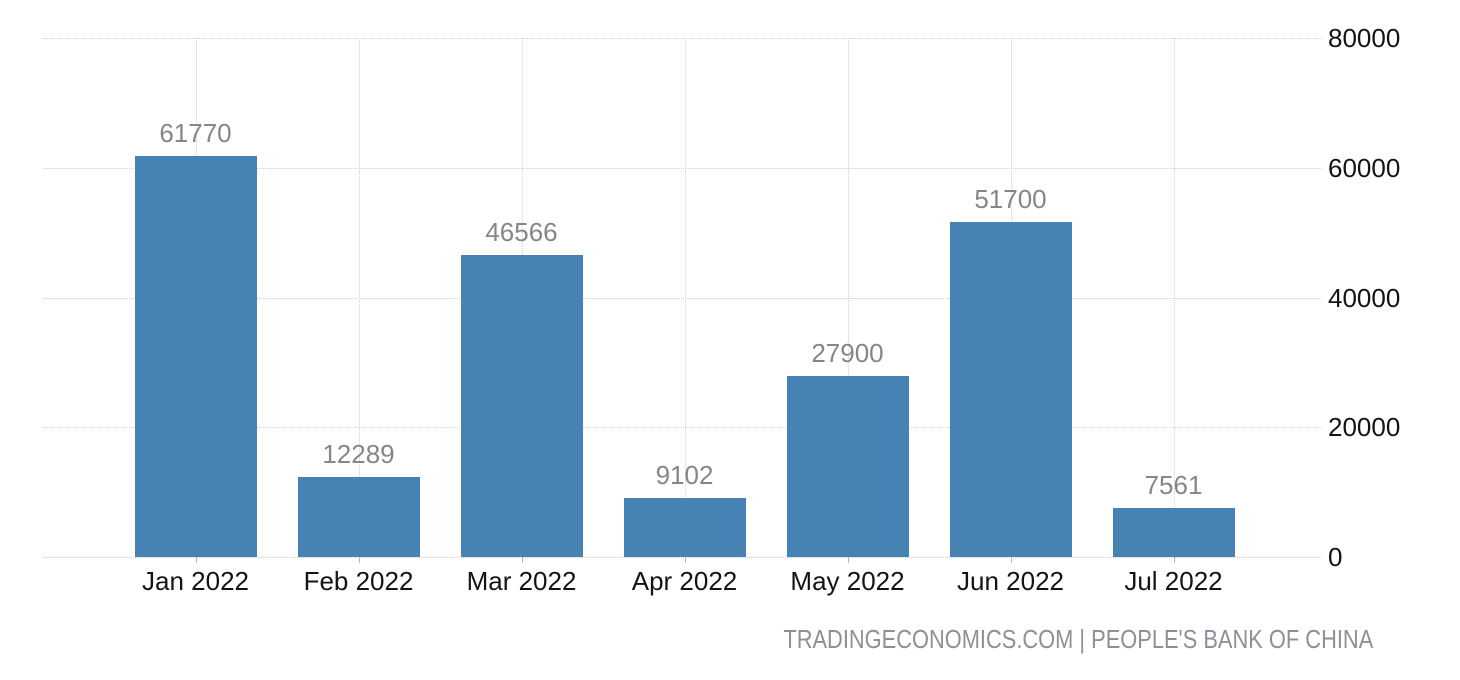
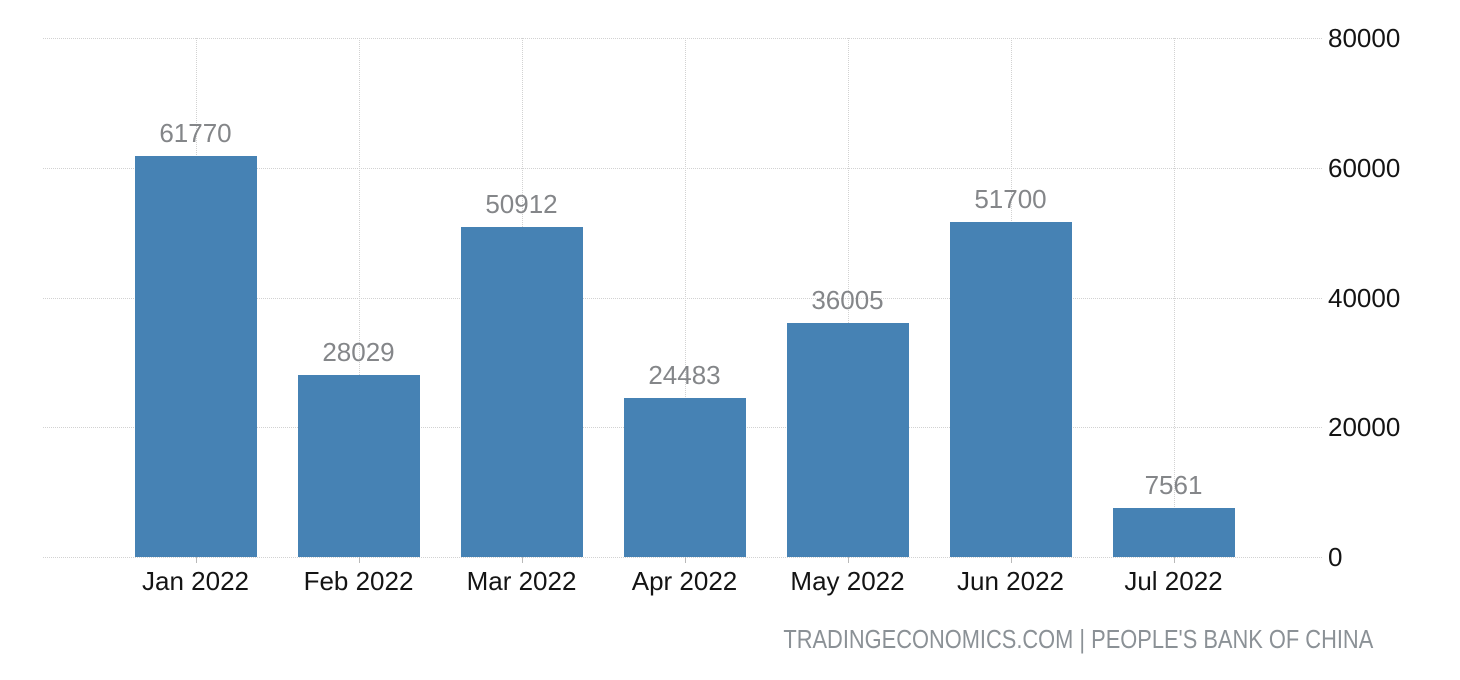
Feb 2022: 12289 -> 28029
Mar 2022: 46566 -> 50912
Apr 2022: 9102 -> 24483
May 2022: 27900 -> 36005
